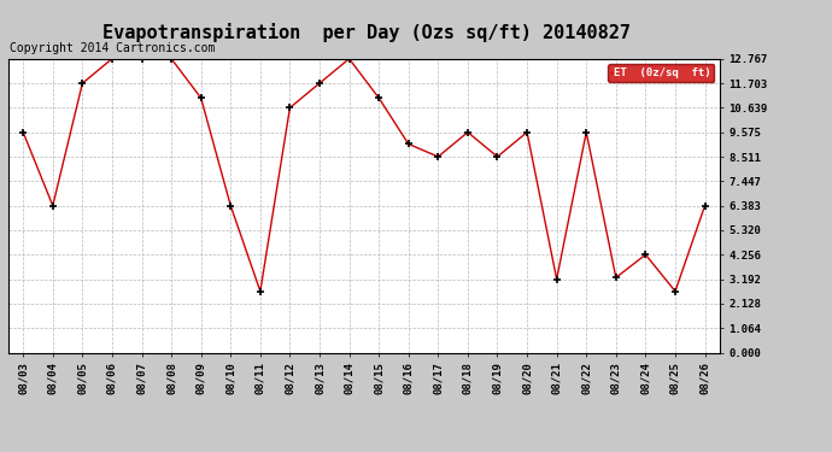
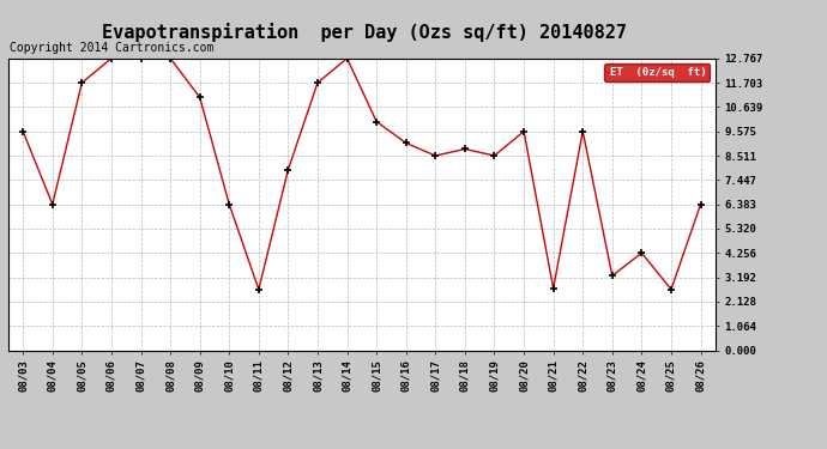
08/12: 10.6 -> 7.9
08/15: 11.1 -> 10.0
08/18: 9.6 -> 8.8
08/21: 3.2 -> 2.7
